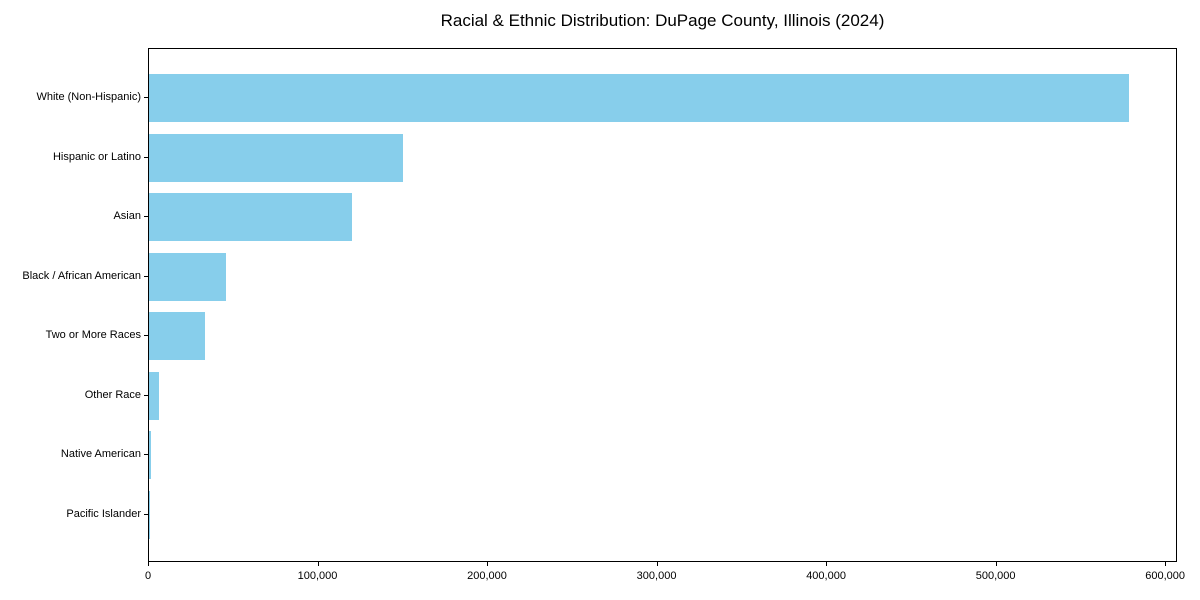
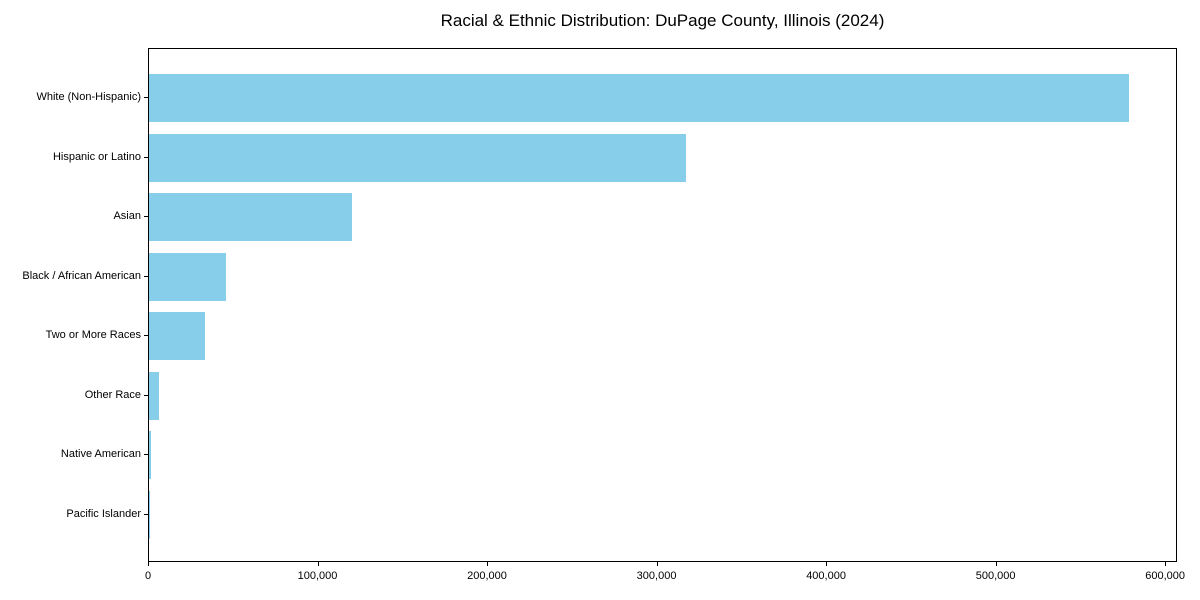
Hispanic or Latino: 150000 -> 317000
